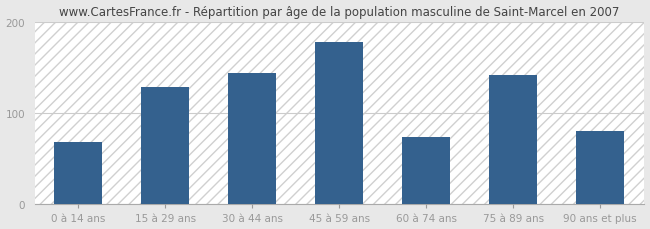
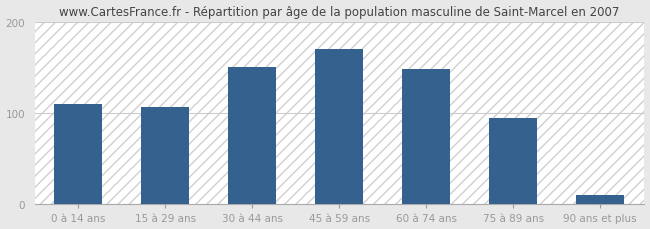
0 à 14 ans: 68 -> 110
15 à 29 ans: 128 -> 107
30 à 44 ans: 144 -> 150
45 à 59 ans: 178 -> 170
60 à 74 ans: 74 -> 148
75 à 89 ans: 142 -> 94
90 ans et plus: 80 -> 10
